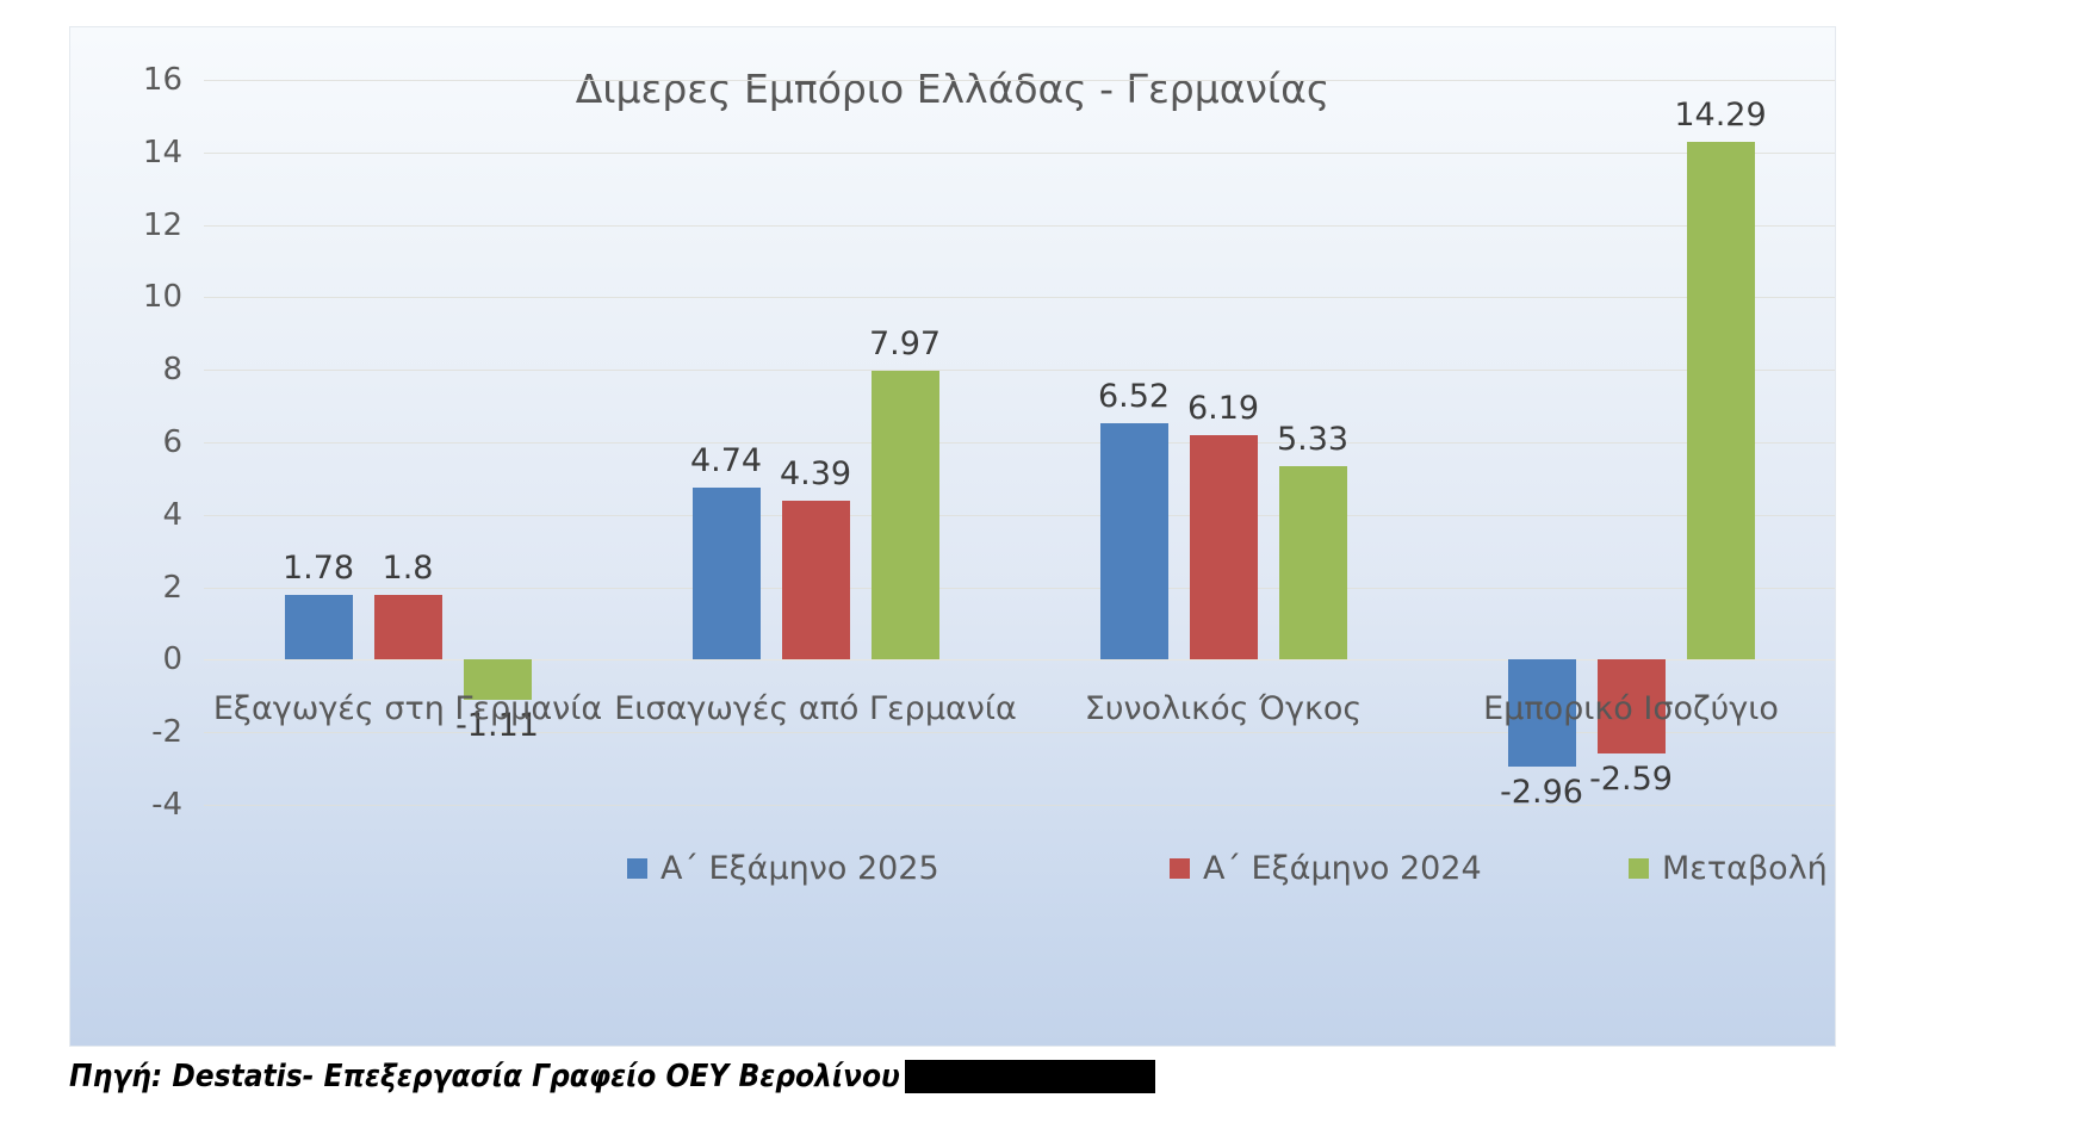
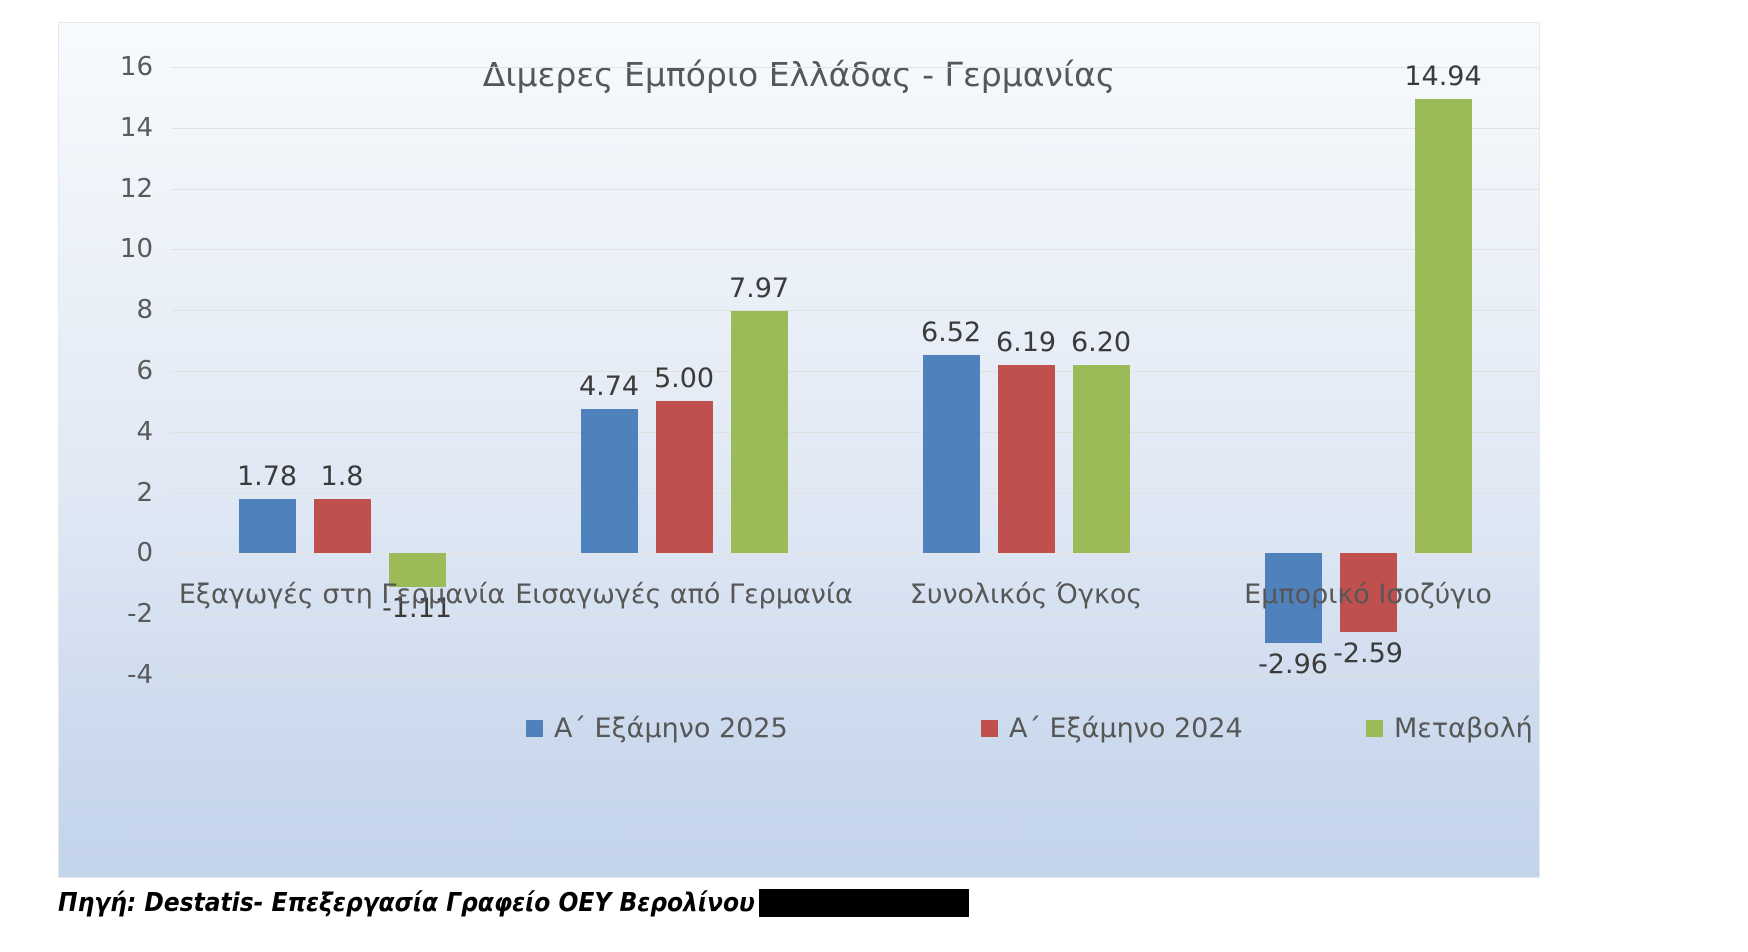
Α΄ Εξάμηνο 2024/Εισαγωγές από Γερμανία: 4.39 -> 5.00
Μεταβολή/Συνολικός Όγκος: 5.33 -> 6.20
Μεταβολή/Εμπορικό Ισοζύγιο: 14.29 -> 14.94
